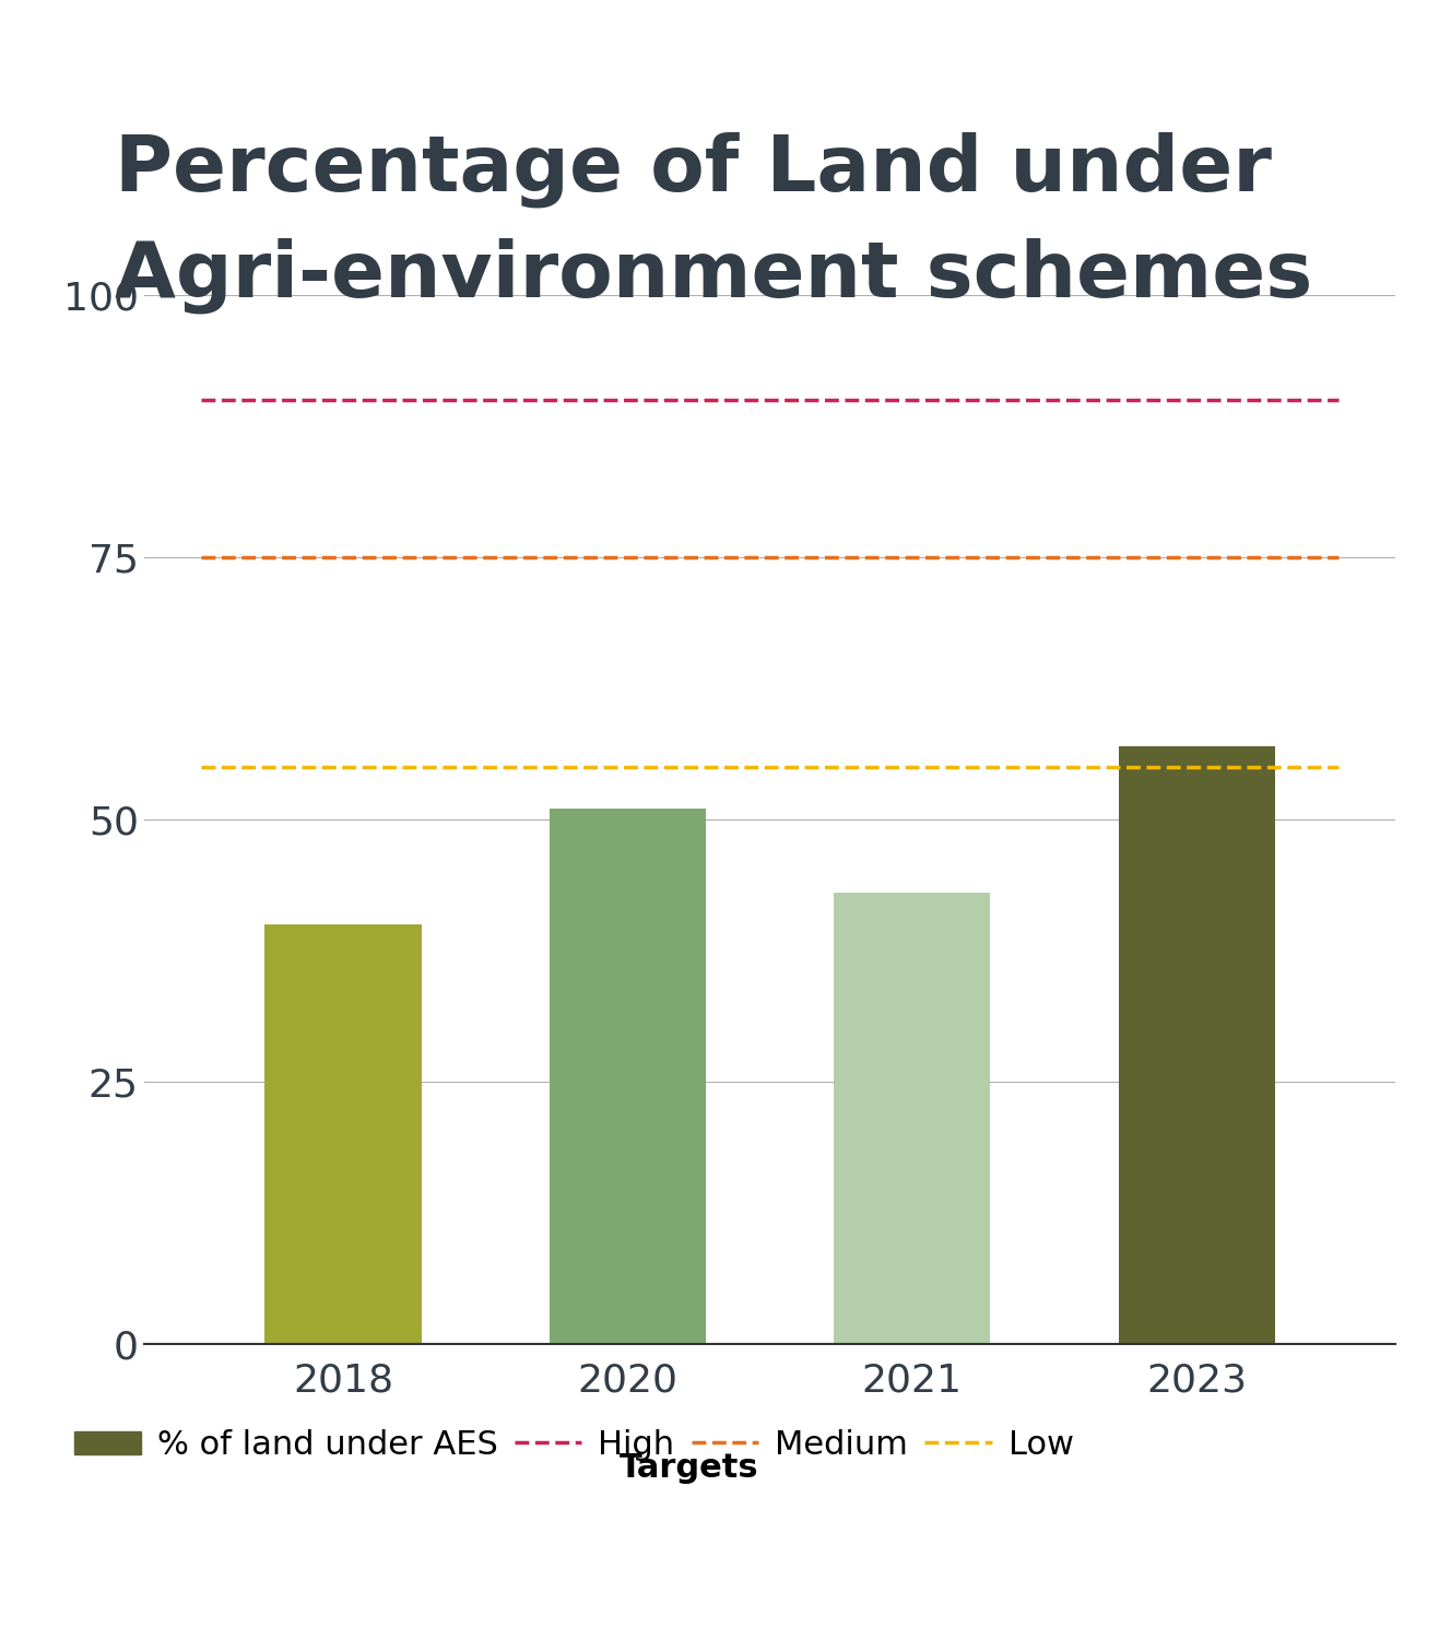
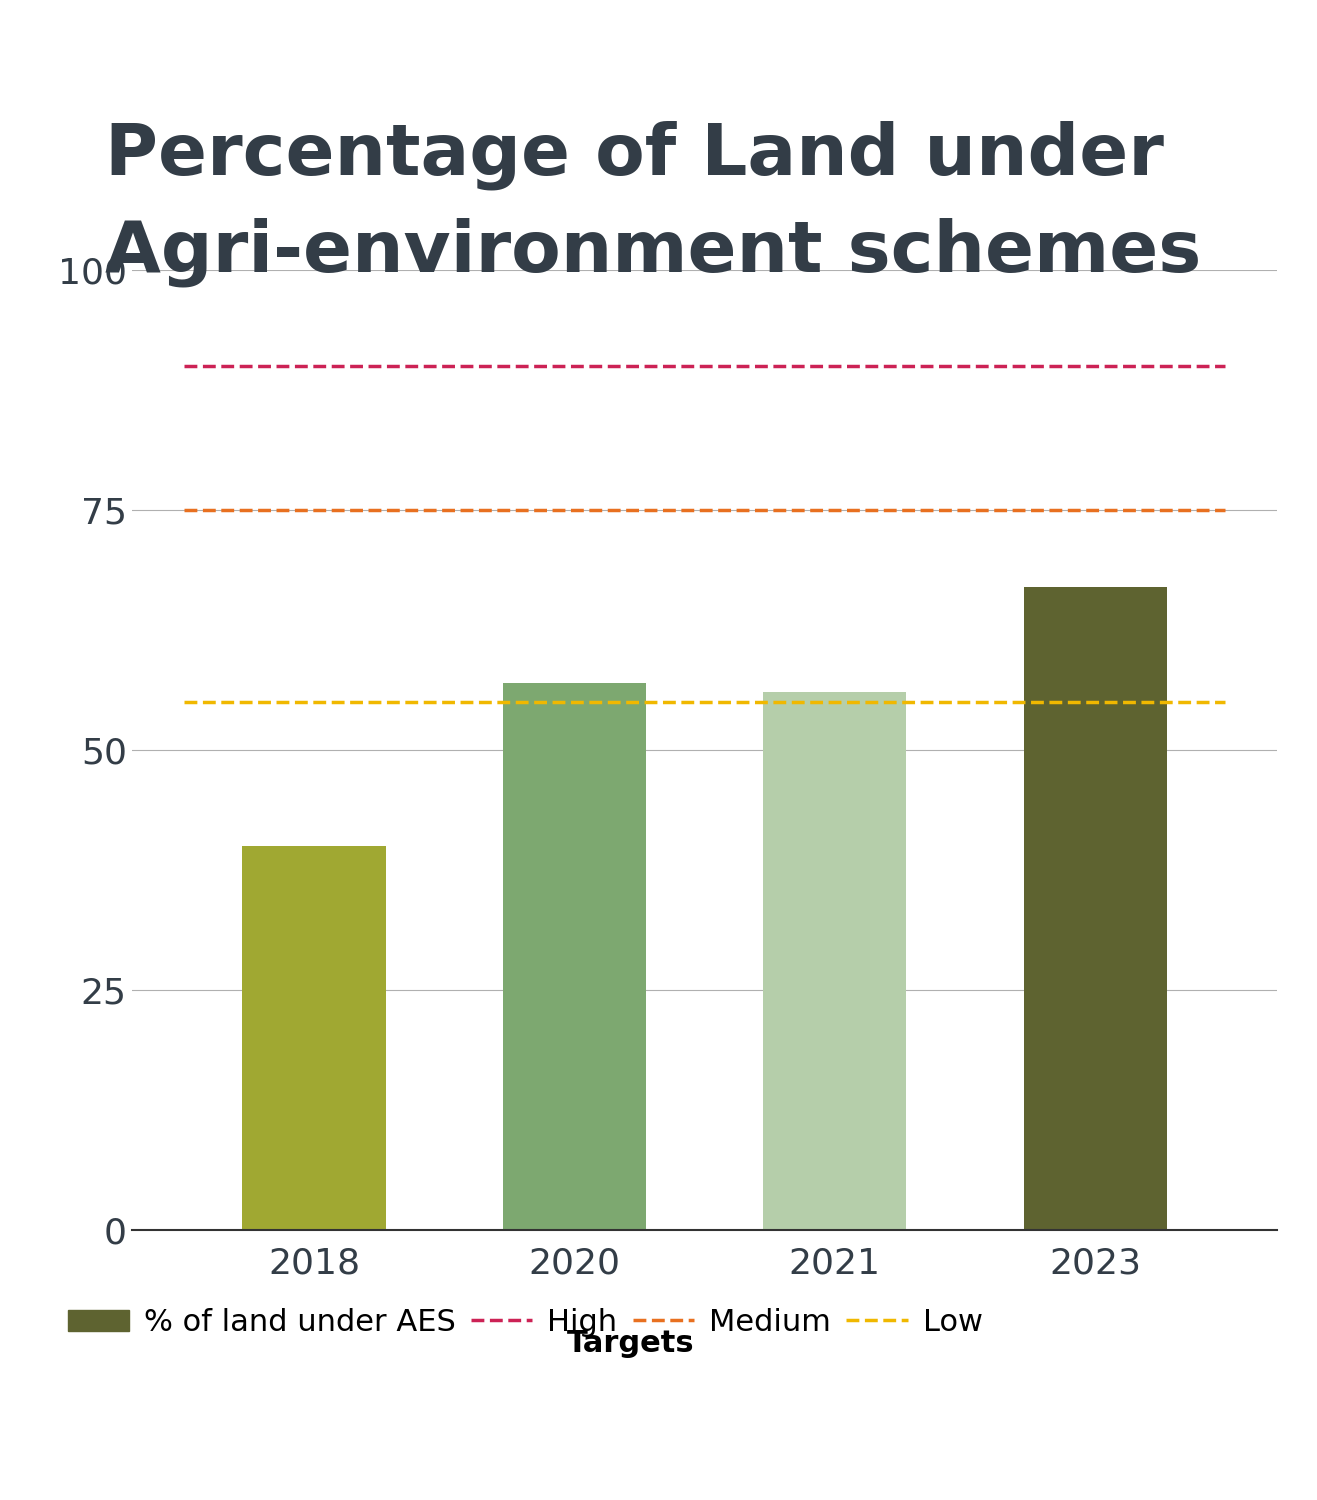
2020: 51 -> 57
2021: 43 -> 56
2023: 57 -> 67
